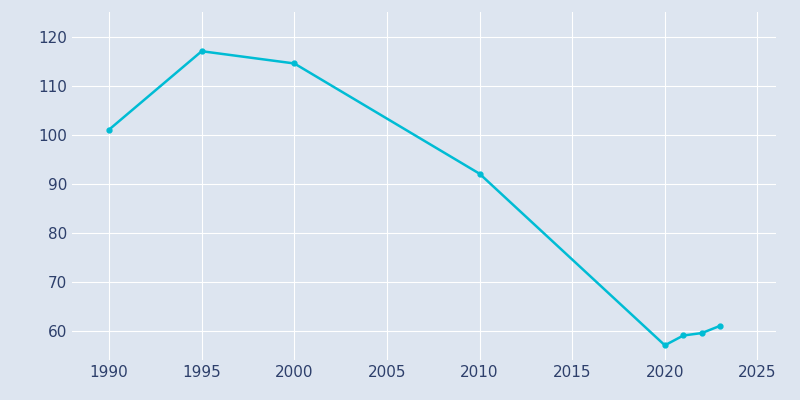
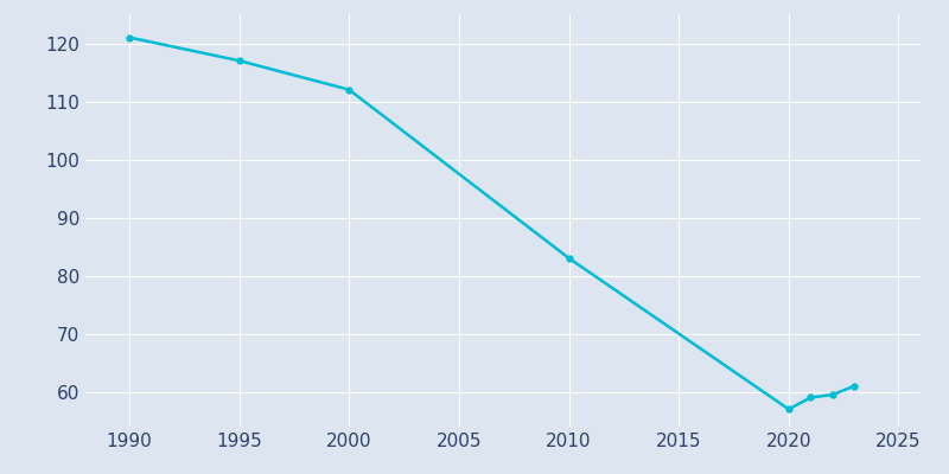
1990: 101.0 -> 121.0
2000: 114.5 -> 112.0
2010: 92.0 -> 83.0
